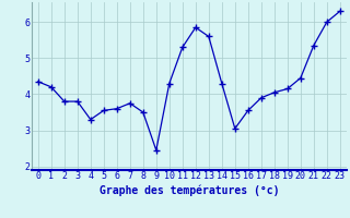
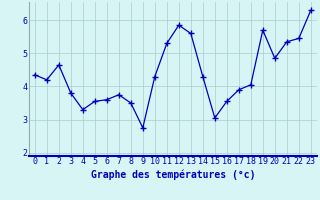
2: 3.80 -> 4.65
9: 2.45 -> 2.75
19: 4.15 -> 5.70
20: 4.45 -> 4.85
22: 6.00 -> 5.45
